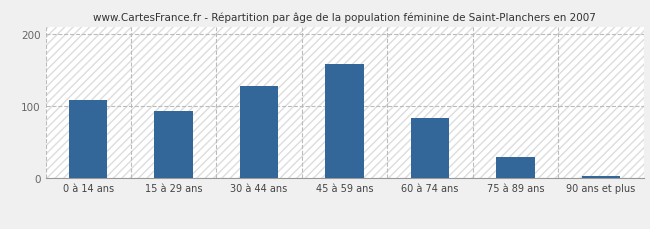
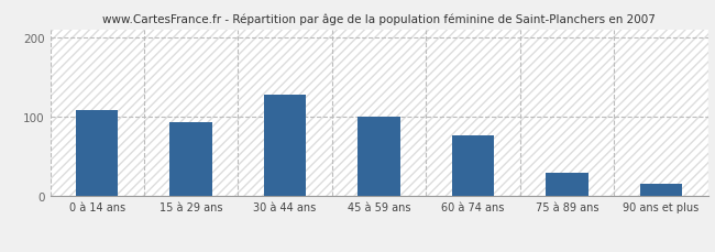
45 à 59 ans: 158 -> 100
60 à 74 ans: 84 -> 76
90 ans et plus: 3 -> 16
